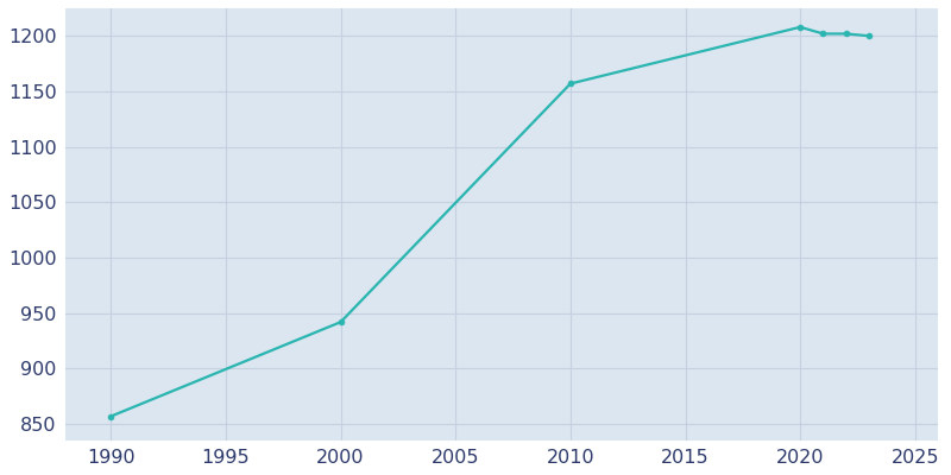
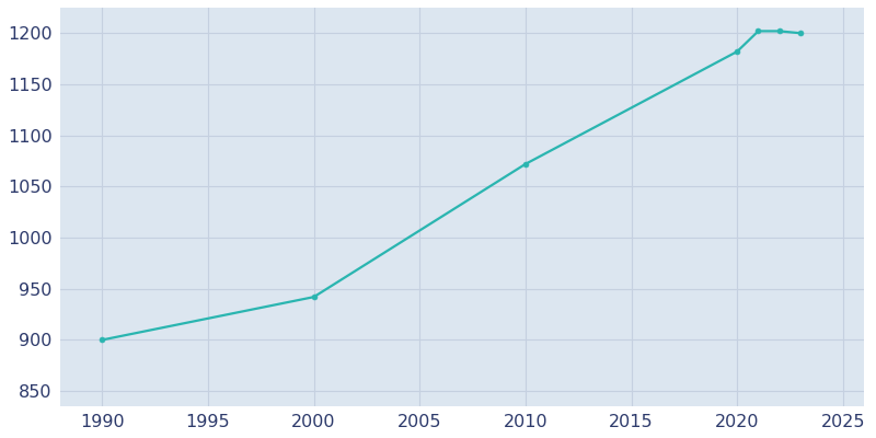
1990: 857 -> 900
2010: 1157 -> 1072
2020: 1208 -> 1182
